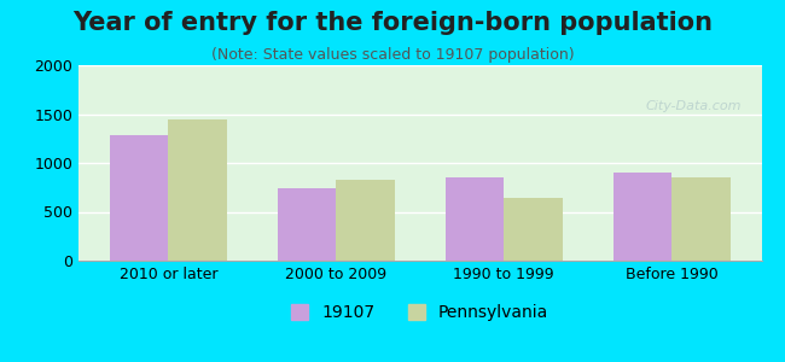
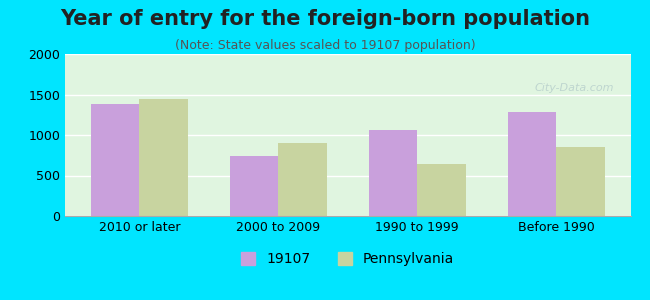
19107/2010 or later: 1280 -> 1380
Pennsylvania/2000 to 2009: 830 -> 900
19107/1990 to 1999: 850 -> 1060
19107/Before 1990: 910 -> 1280
